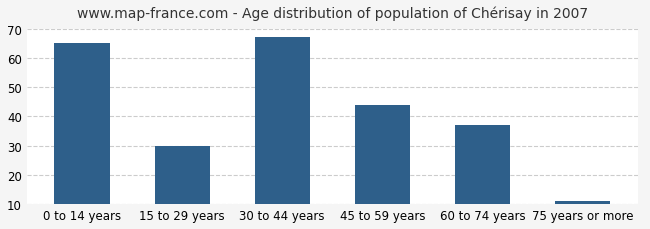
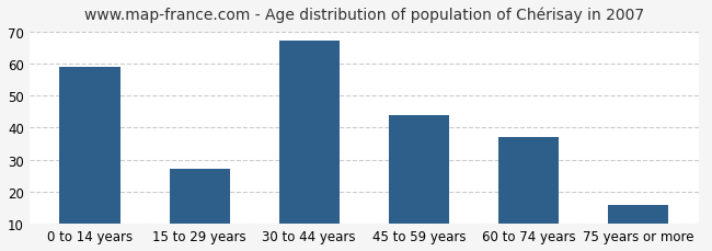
0 to 14 years: 65 -> 59
15 to 29 years: 30 -> 27
75 years or more: 11 -> 16
